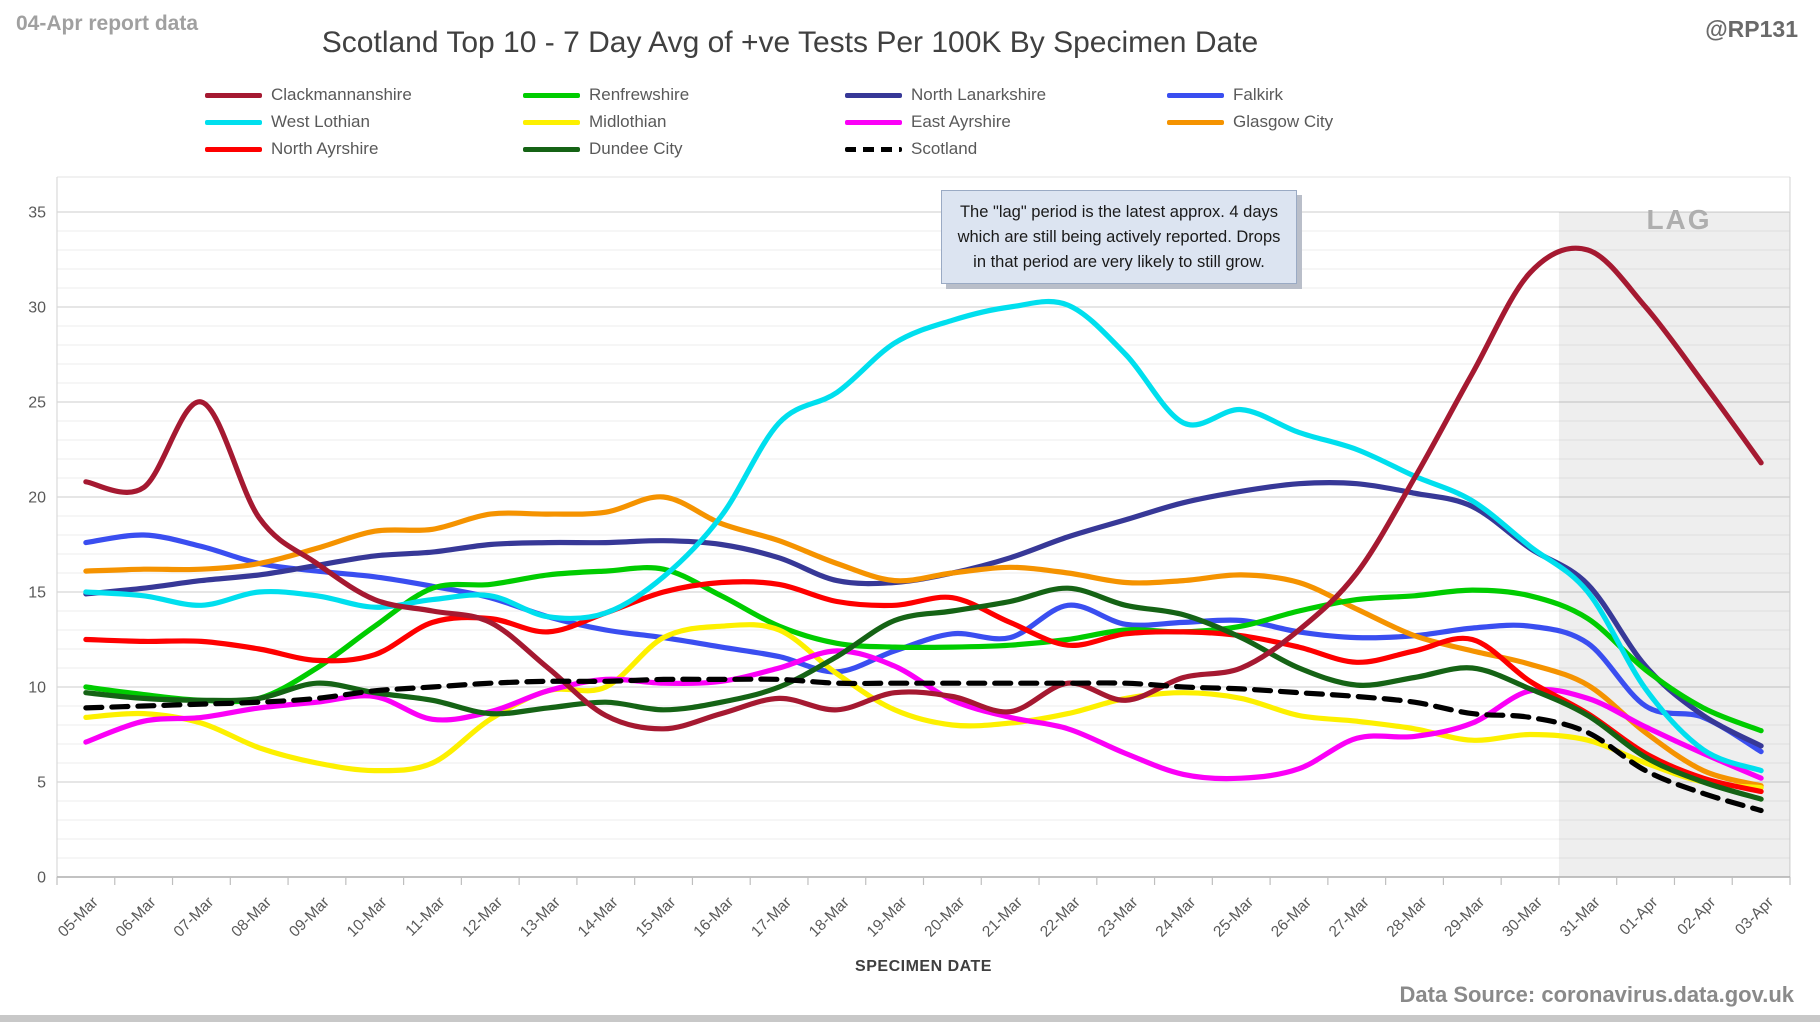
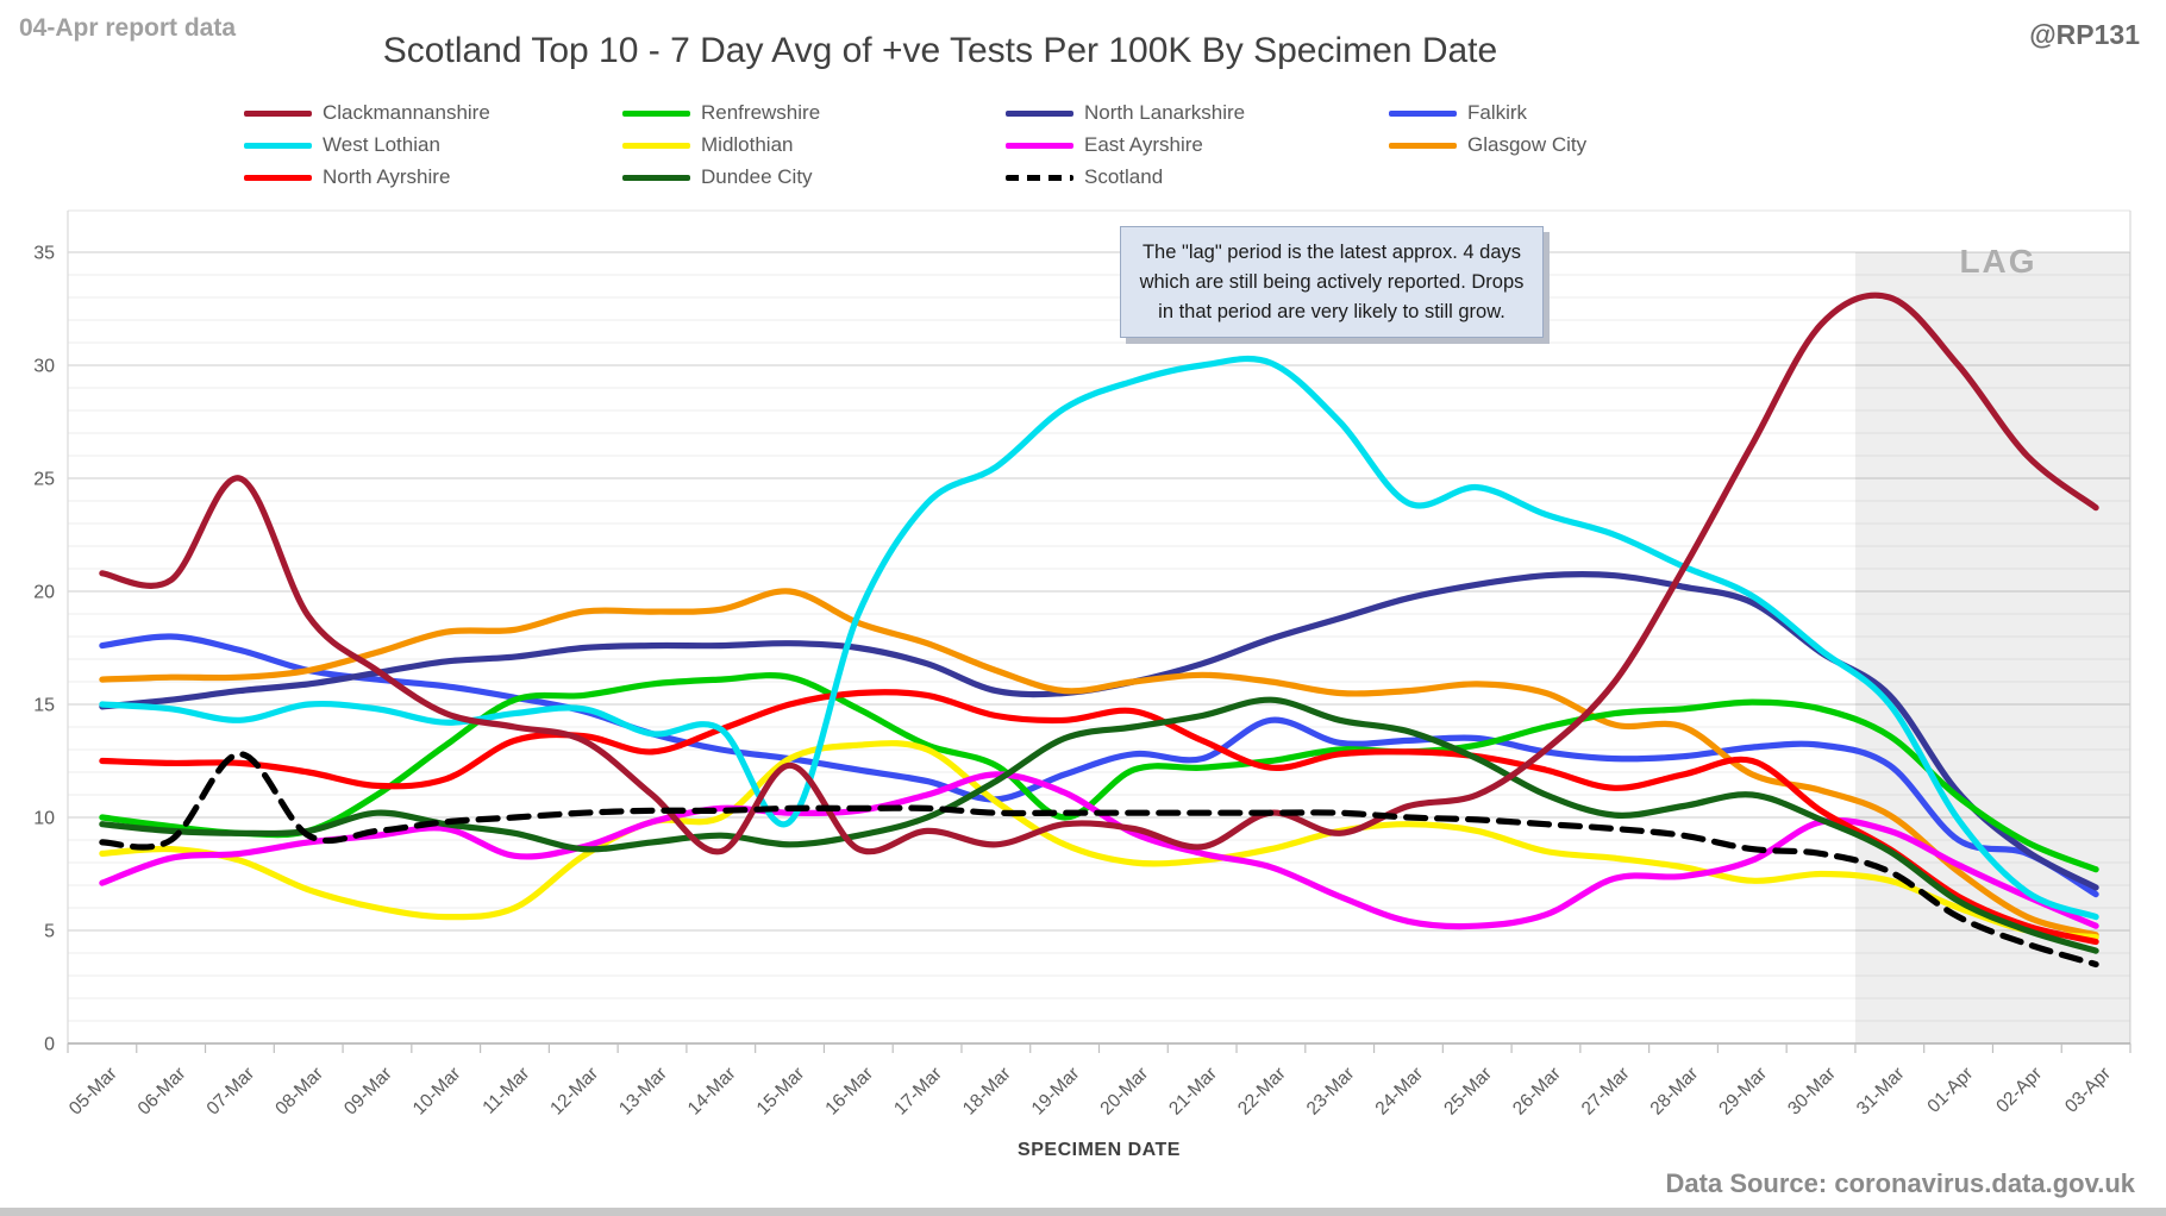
Scotland/07-Mar: 9.1 -> 12.8
Clackmannanshire/15-Mar: 7.8 -> 12.3
West Lothian/15-Mar: 15.8 -> 9.8
Renfrewshire/19-Mar: 12.1 -> 10.0
Glasgow City/28-Mar: 12.7 -> 14.0
Clackmannanshire/03-Apr: 21.8 -> 23.7
